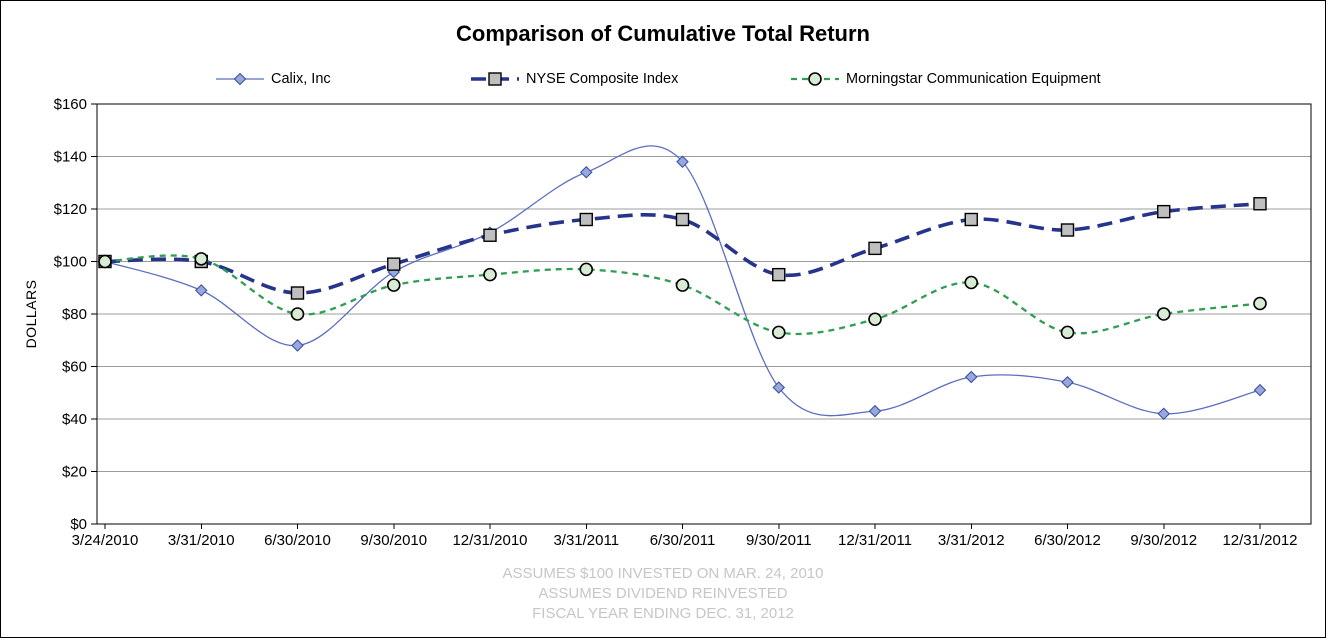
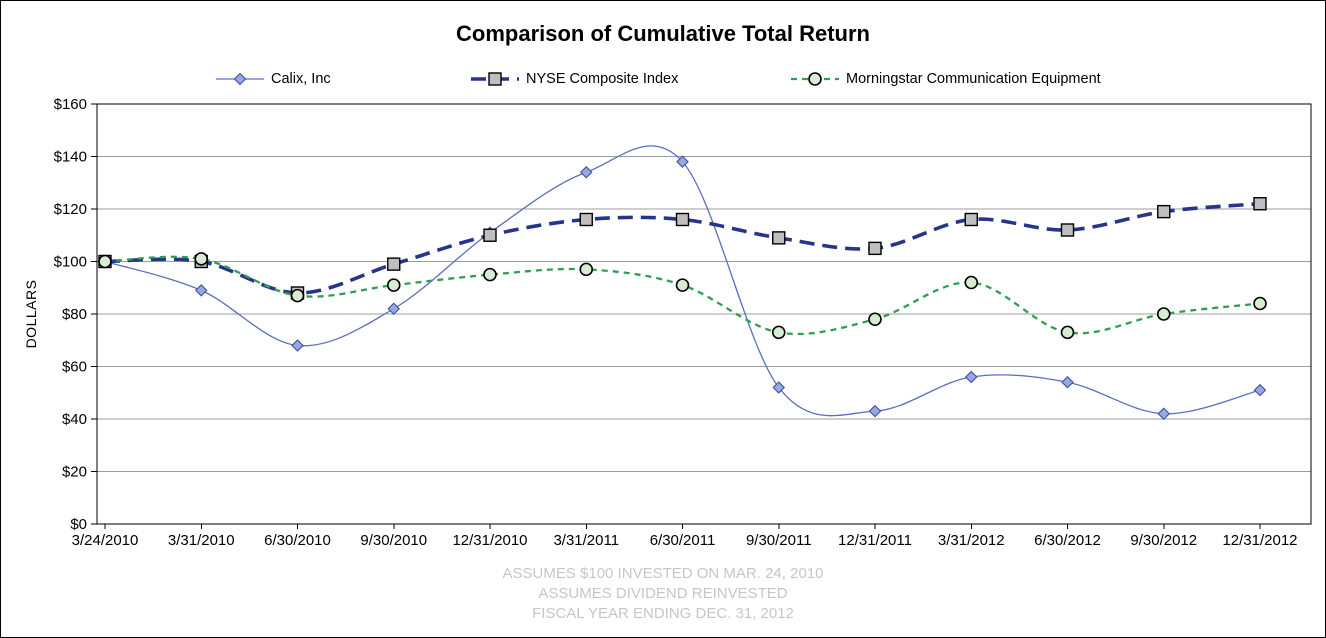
Morningstar Communication Equipment/6/30/2010: $80 -> $87
Calix, Inc/9/30/2010: $96 -> $82
NYSE Composite Index/9/30/2011: $95 -> $109
